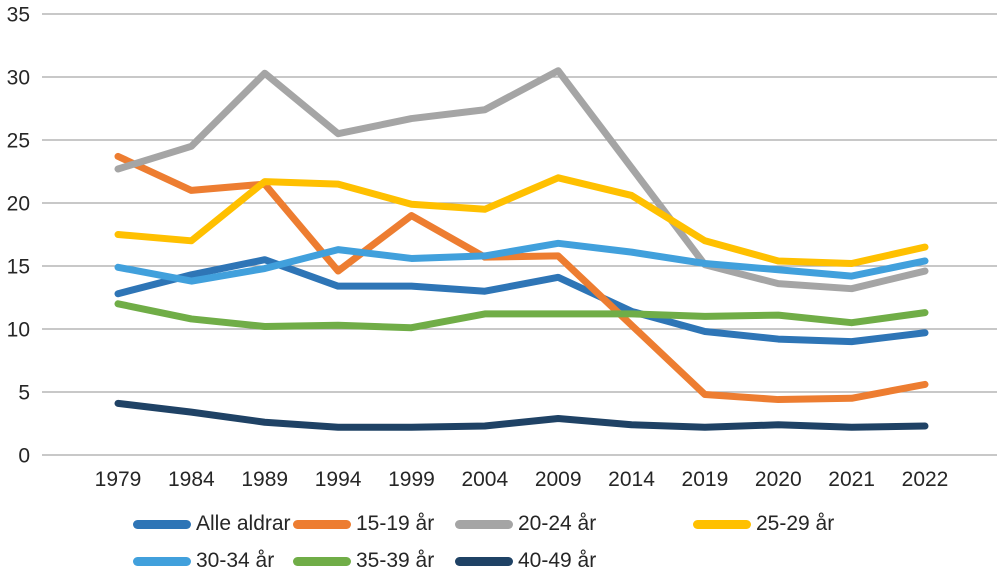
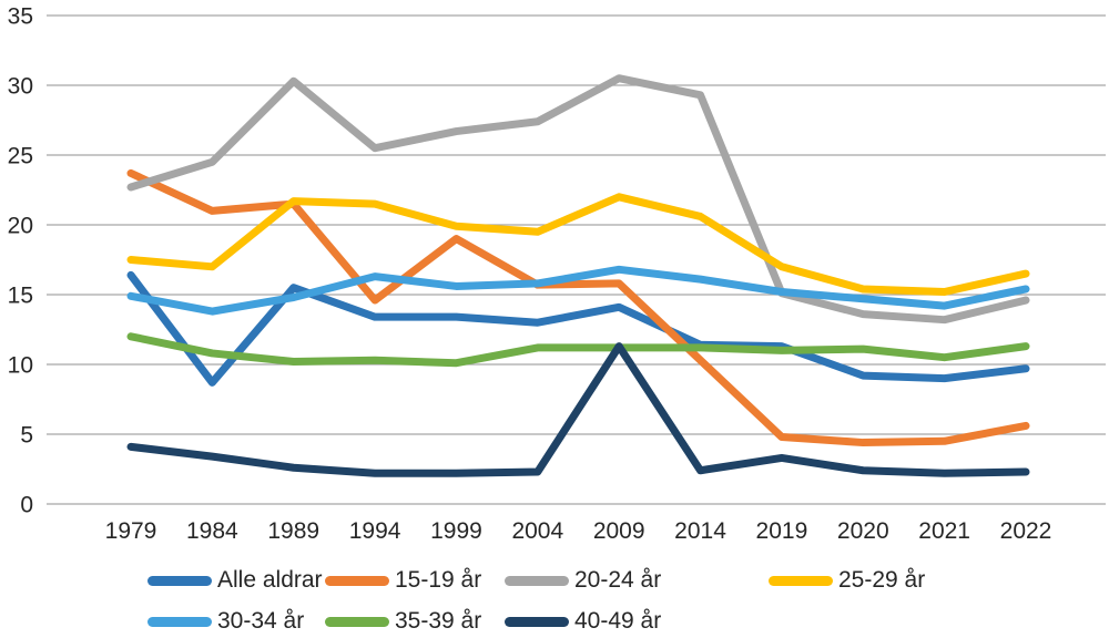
Alle aldrar/1979: 12.8 -> 16.4
Alle aldrar/1984: 14.3 -> 8.7
40-49 år/2009: 2.9 -> 11.3
20-24 år/2014: 22.8 -> 29.3
Alle aldrar/2019: 9.8 -> 11.3
40-49 år/2019: 2.2 -> 3.3
